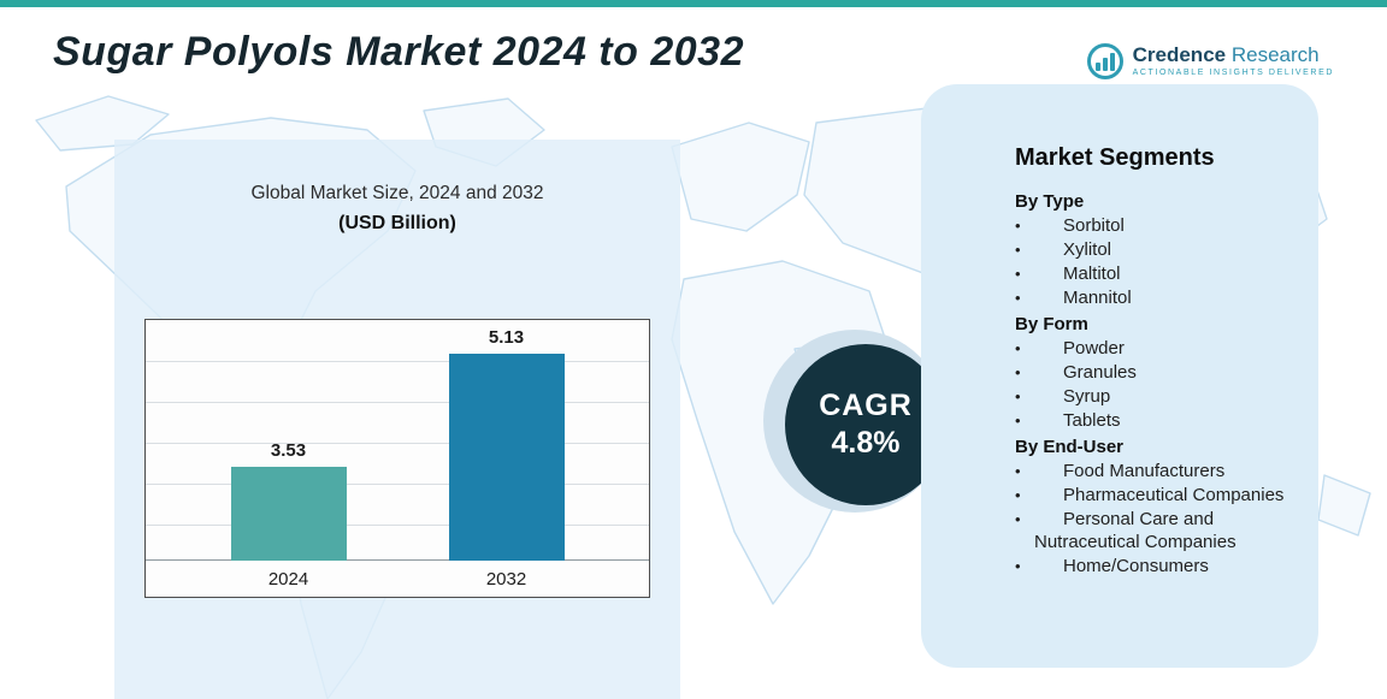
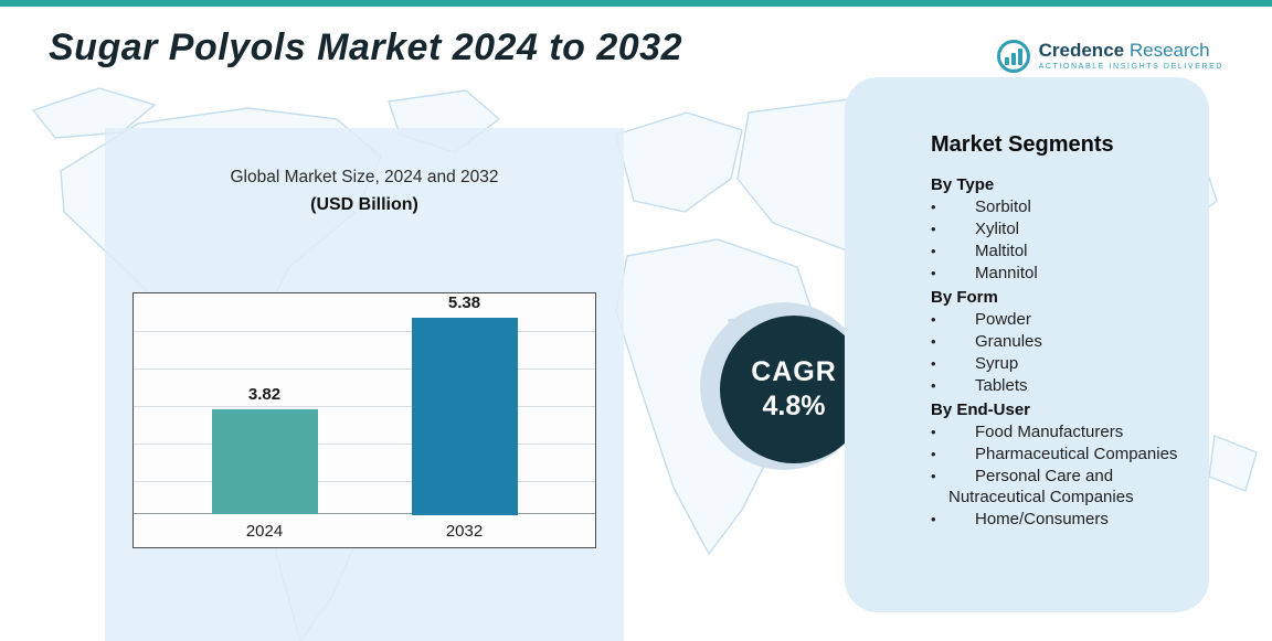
2024: 3.53 -> 3.82
2032: 5.13 -> 5.38
